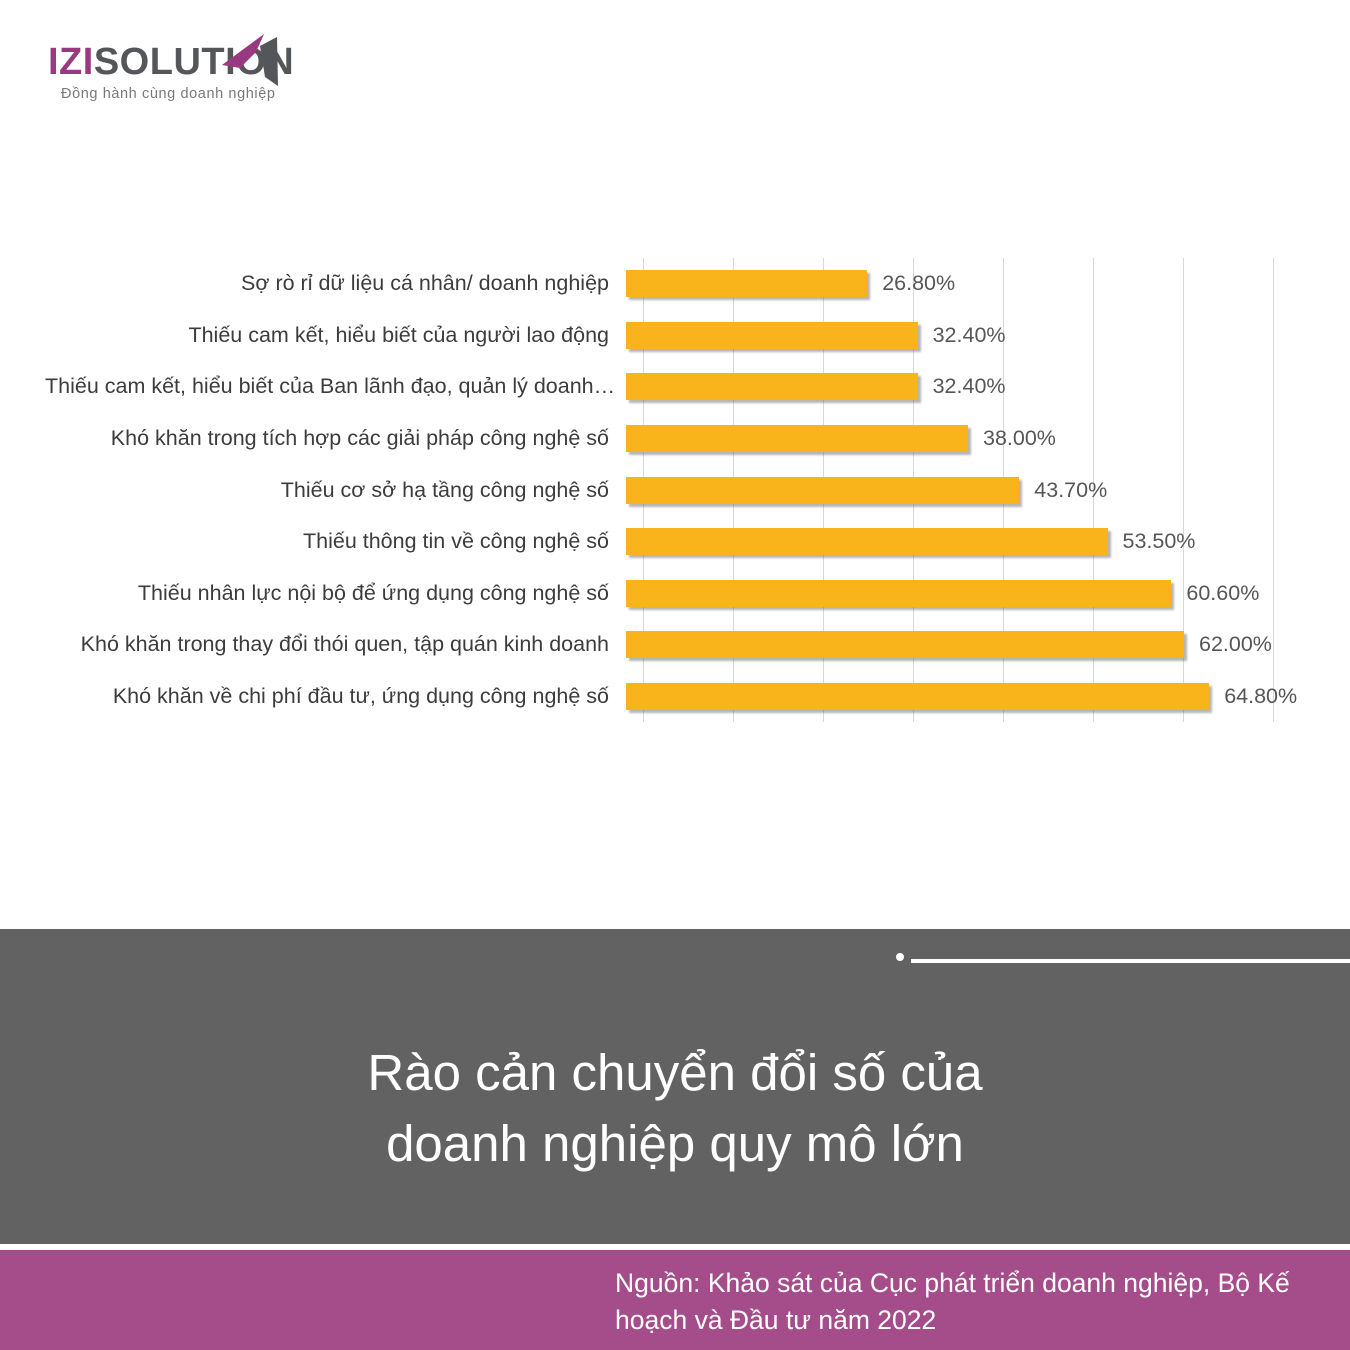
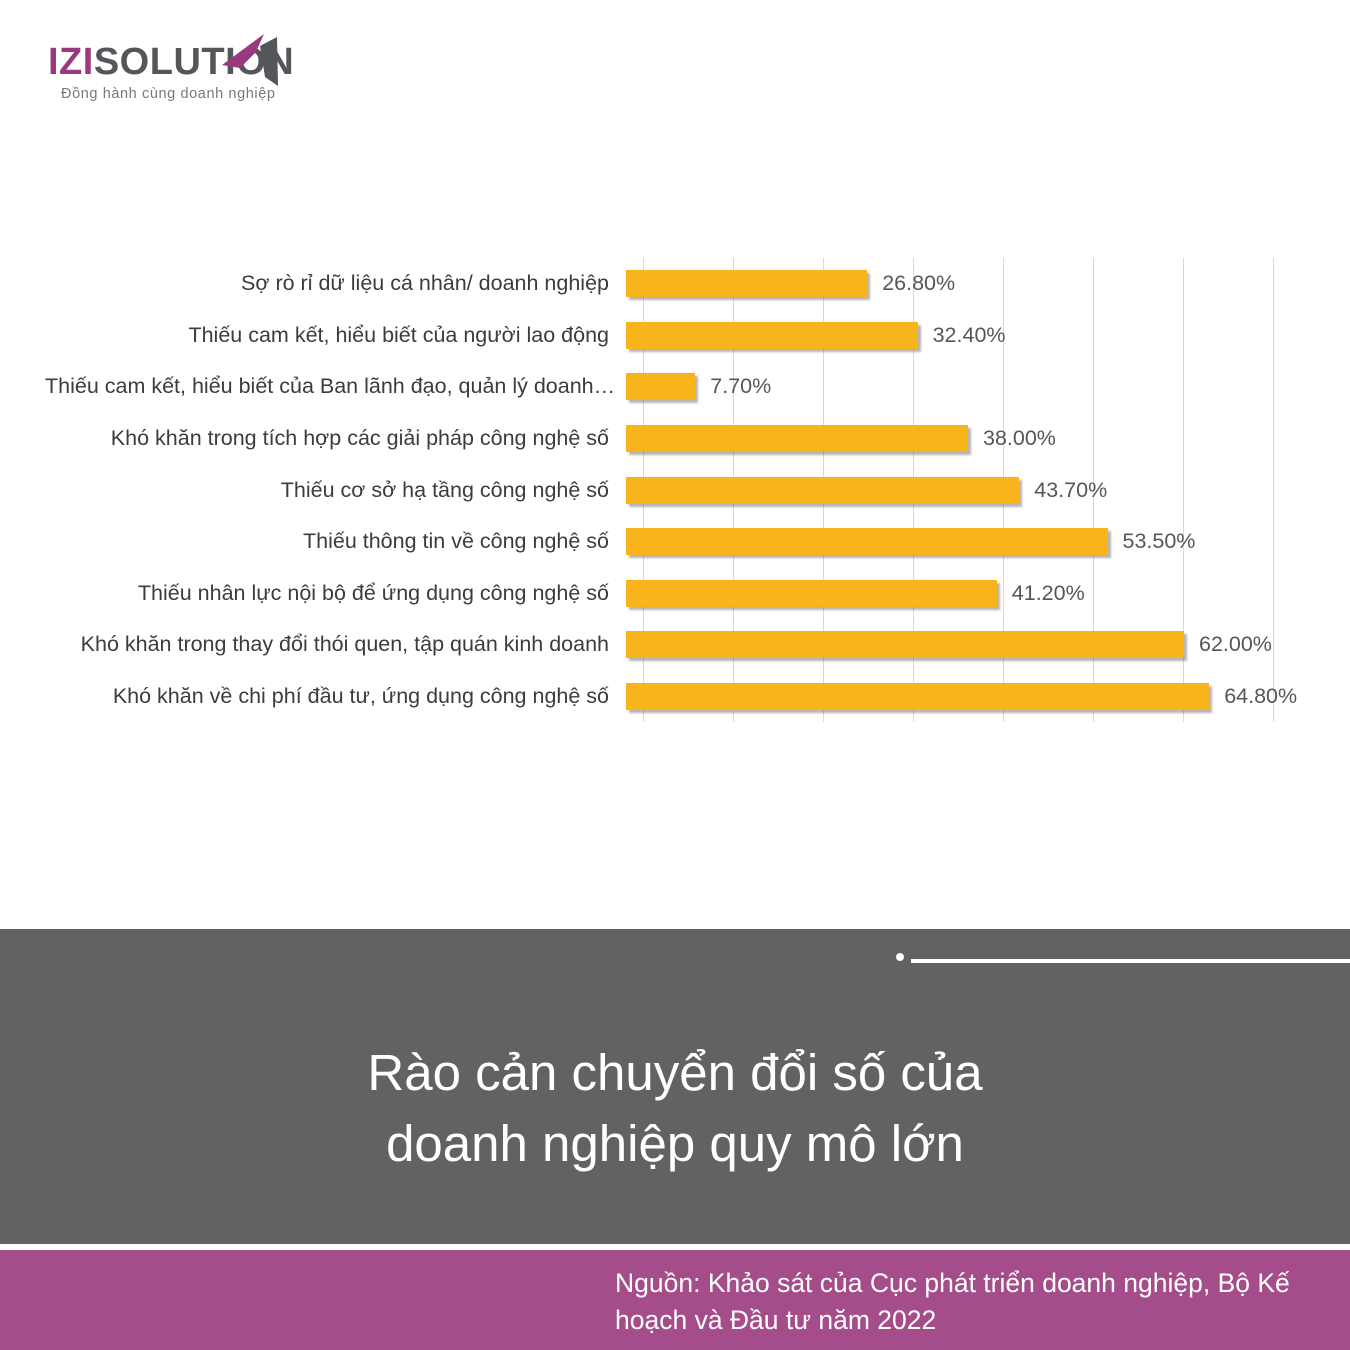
Thiếu cam kết, hiểu biết của Ban lãnh đạo, quản lý doanh…: 32.40% -> 7.70%
Thiếu nhân lực nội bộ để ứng dụng công nghệ số: 60.60% -> 41.20%
